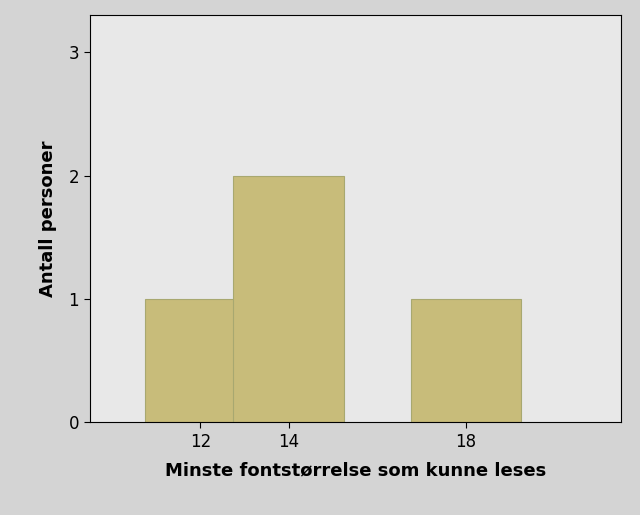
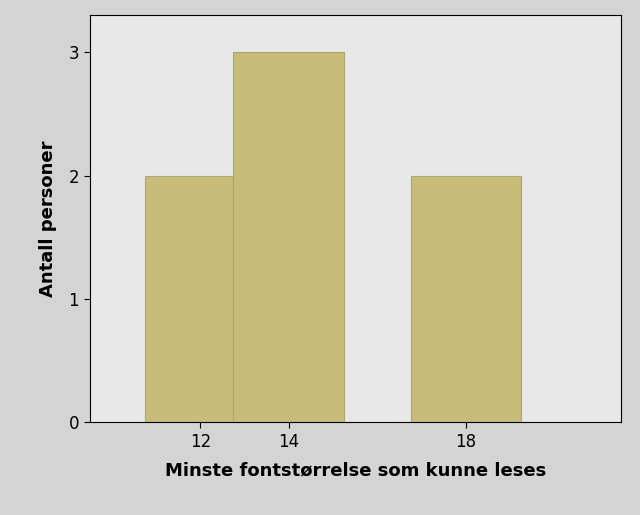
12: 1 -> 2
14: 2 -> 3
18: 1 -> 2
